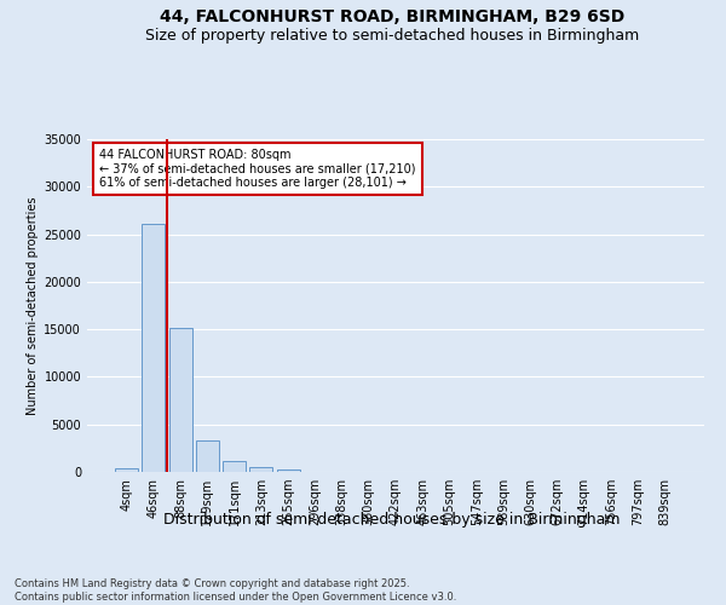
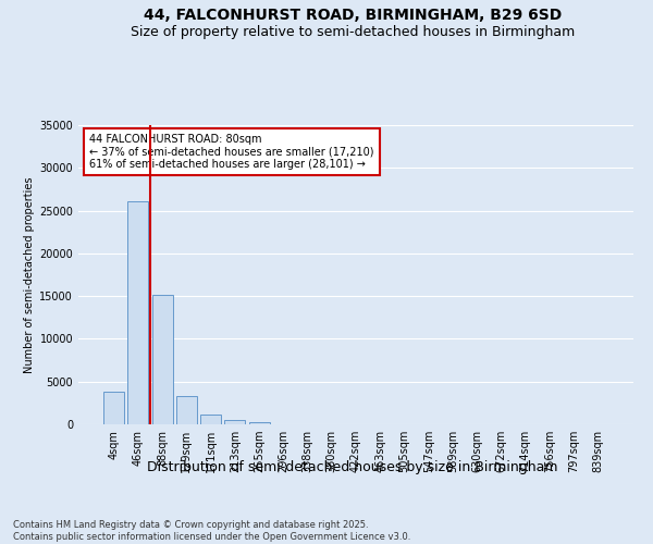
4sqm: 400 -> 3800
